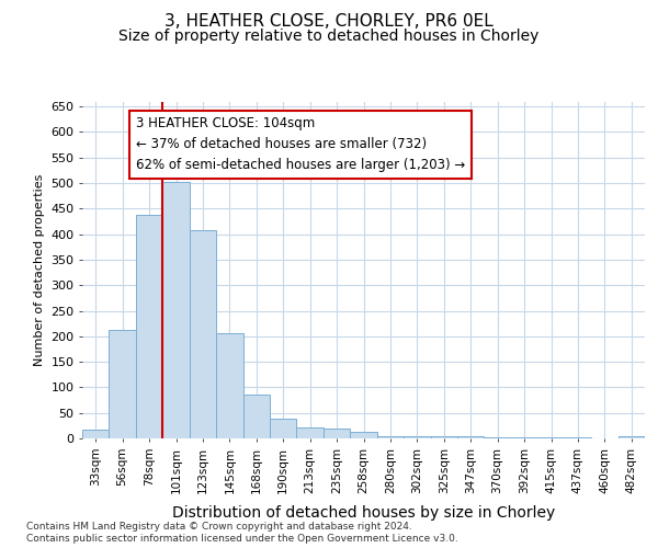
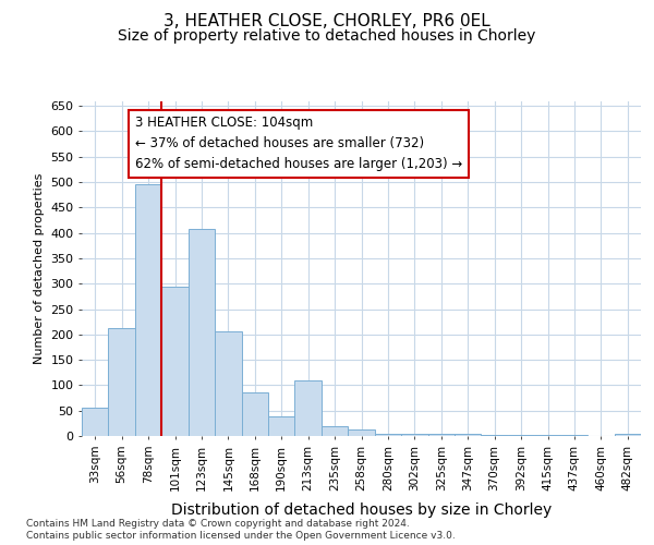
33sqm: 17 -> 55
78sqm: 437 -> 495
101sqm: 503 -> 295
213sqm: 22 -> 110
